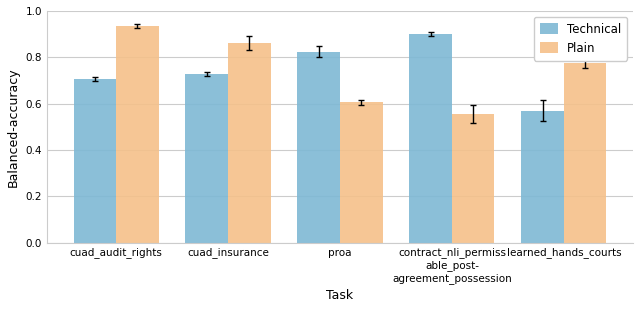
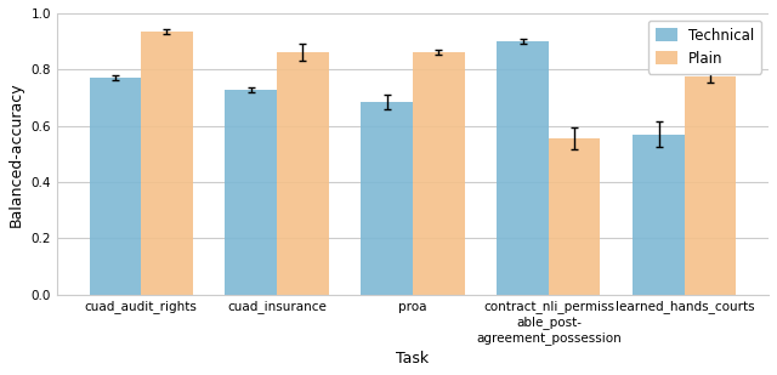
Technical/cuad_audit_rights: 0.705 -> 0.770
Technical/proa: 0.825 -> 0.685
Plain/proa: 0.605 -> 0.862
